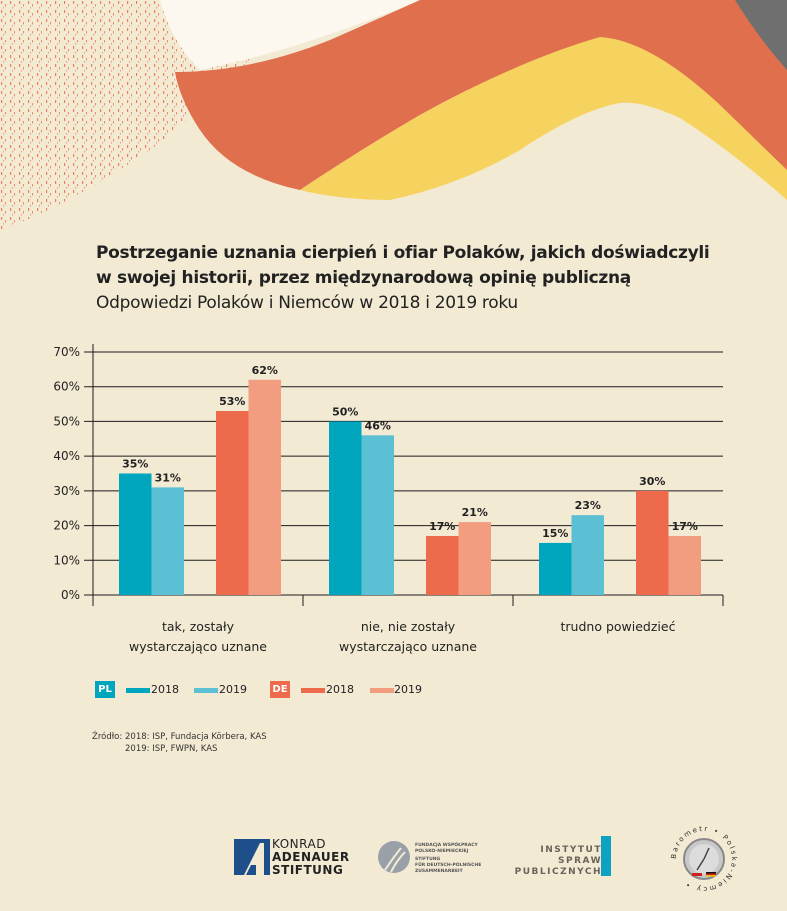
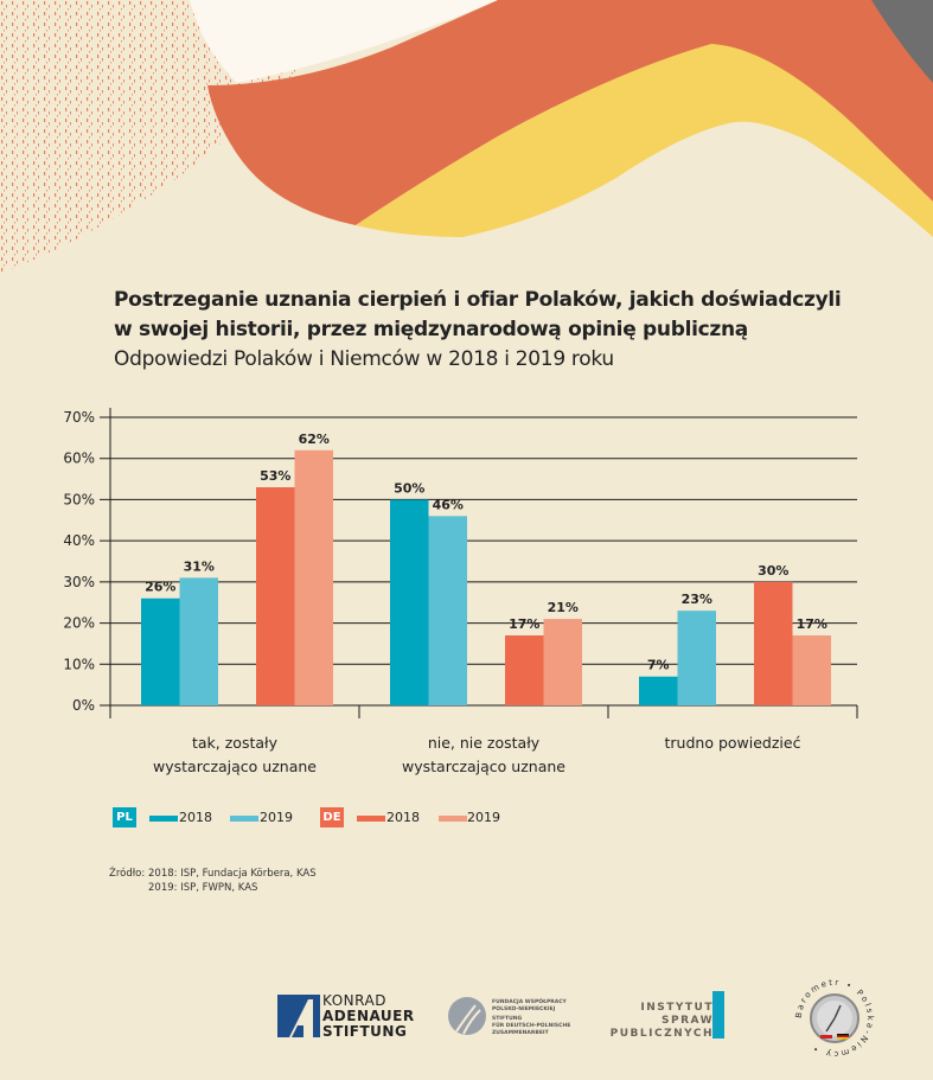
PL 2018/tak, zostały wystarczająco uznane: 35% -> 26%
PL 2018/trudno powiedzieć: 15% -> 7%
